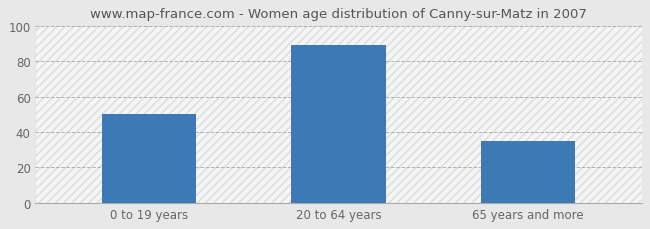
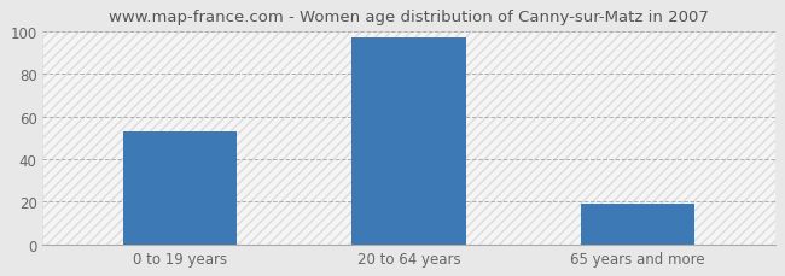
0 to 19 years: 50 -> 53
20 to 64 years: 89 -> 97
65 years and more: 35 -> 19
